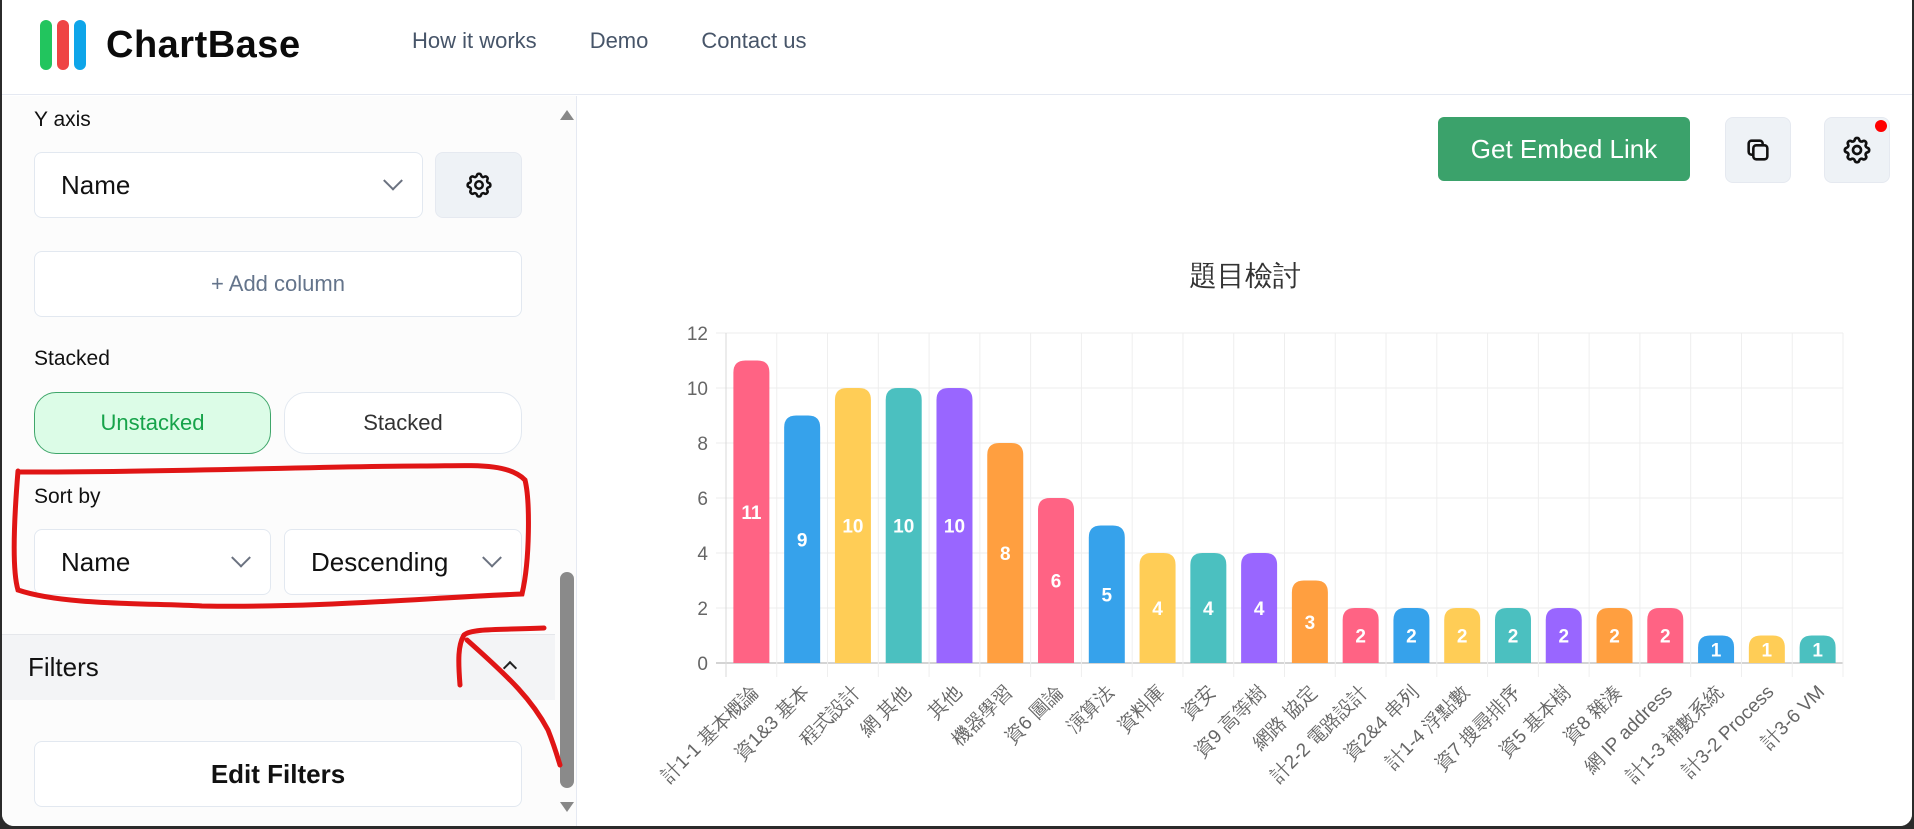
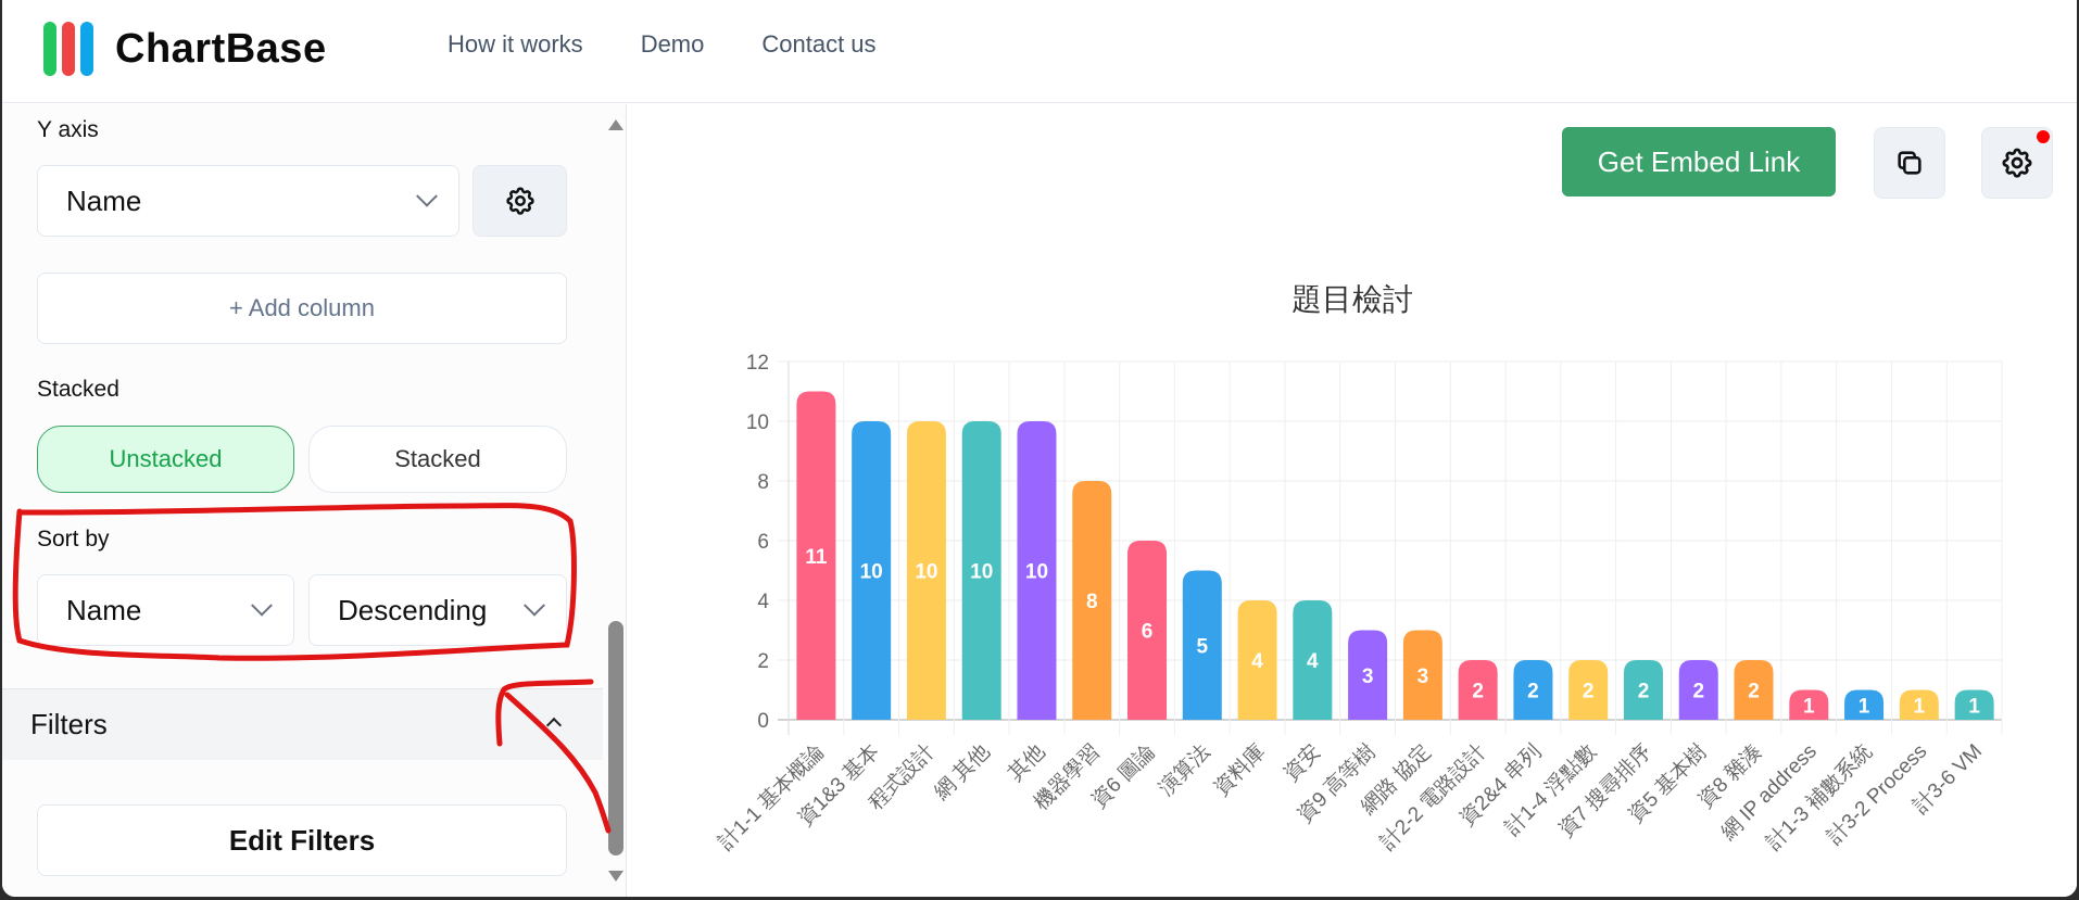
資1&3 基本: 9 -> 10
資9 高等樹: 4 -> 3
網 IP address: 2 -> 1
